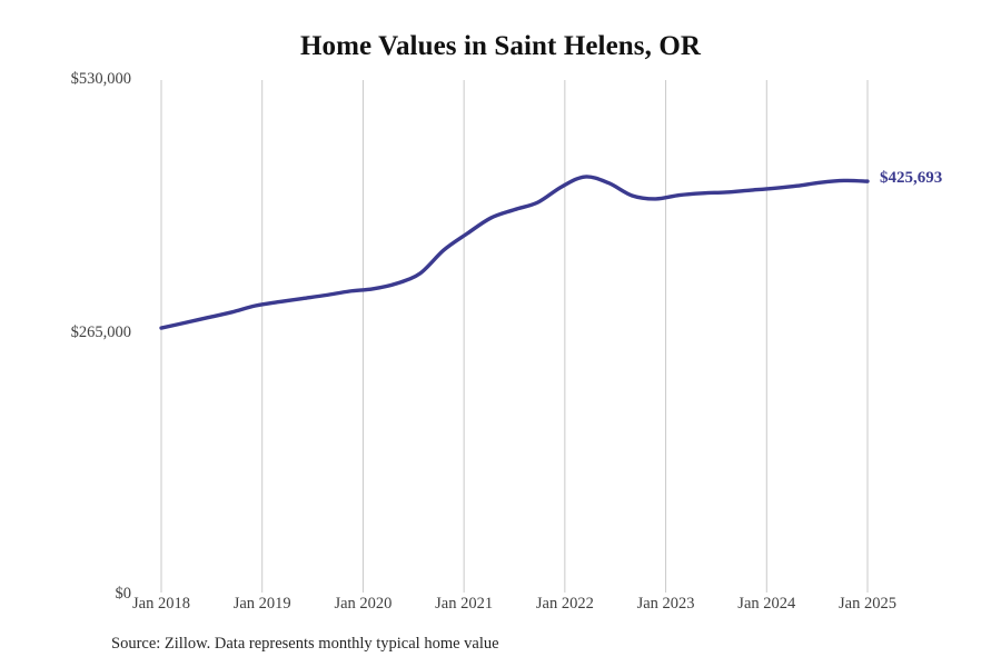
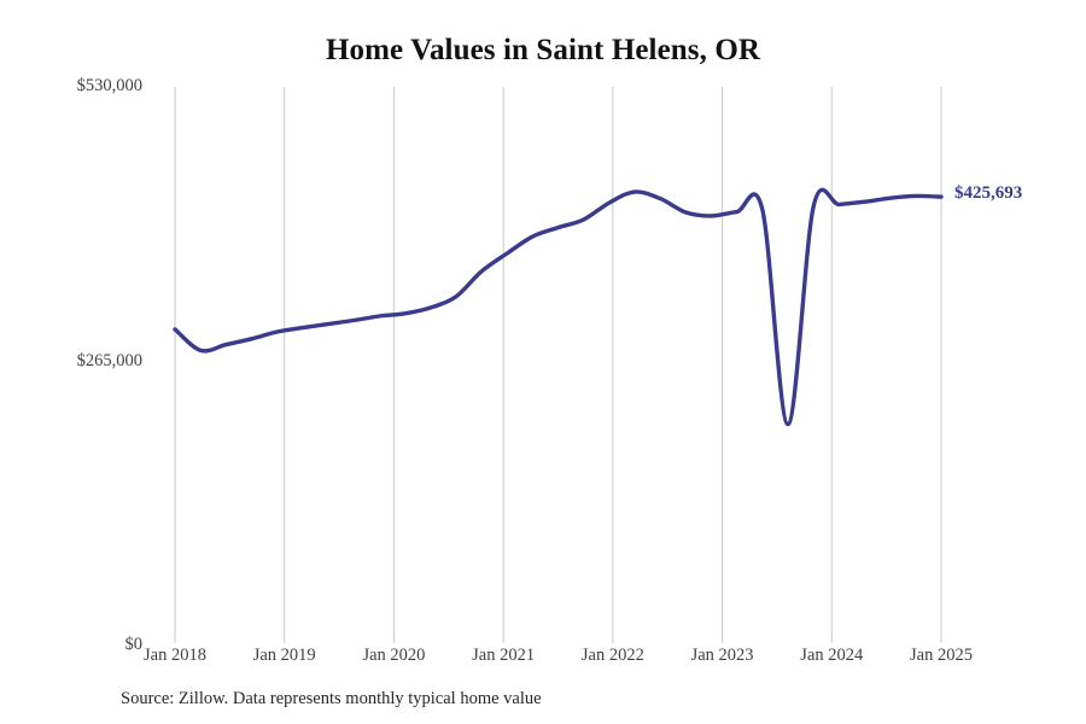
Jan 2018: $270000 -> $300000
Jan 2024: $410000 -> $210000
